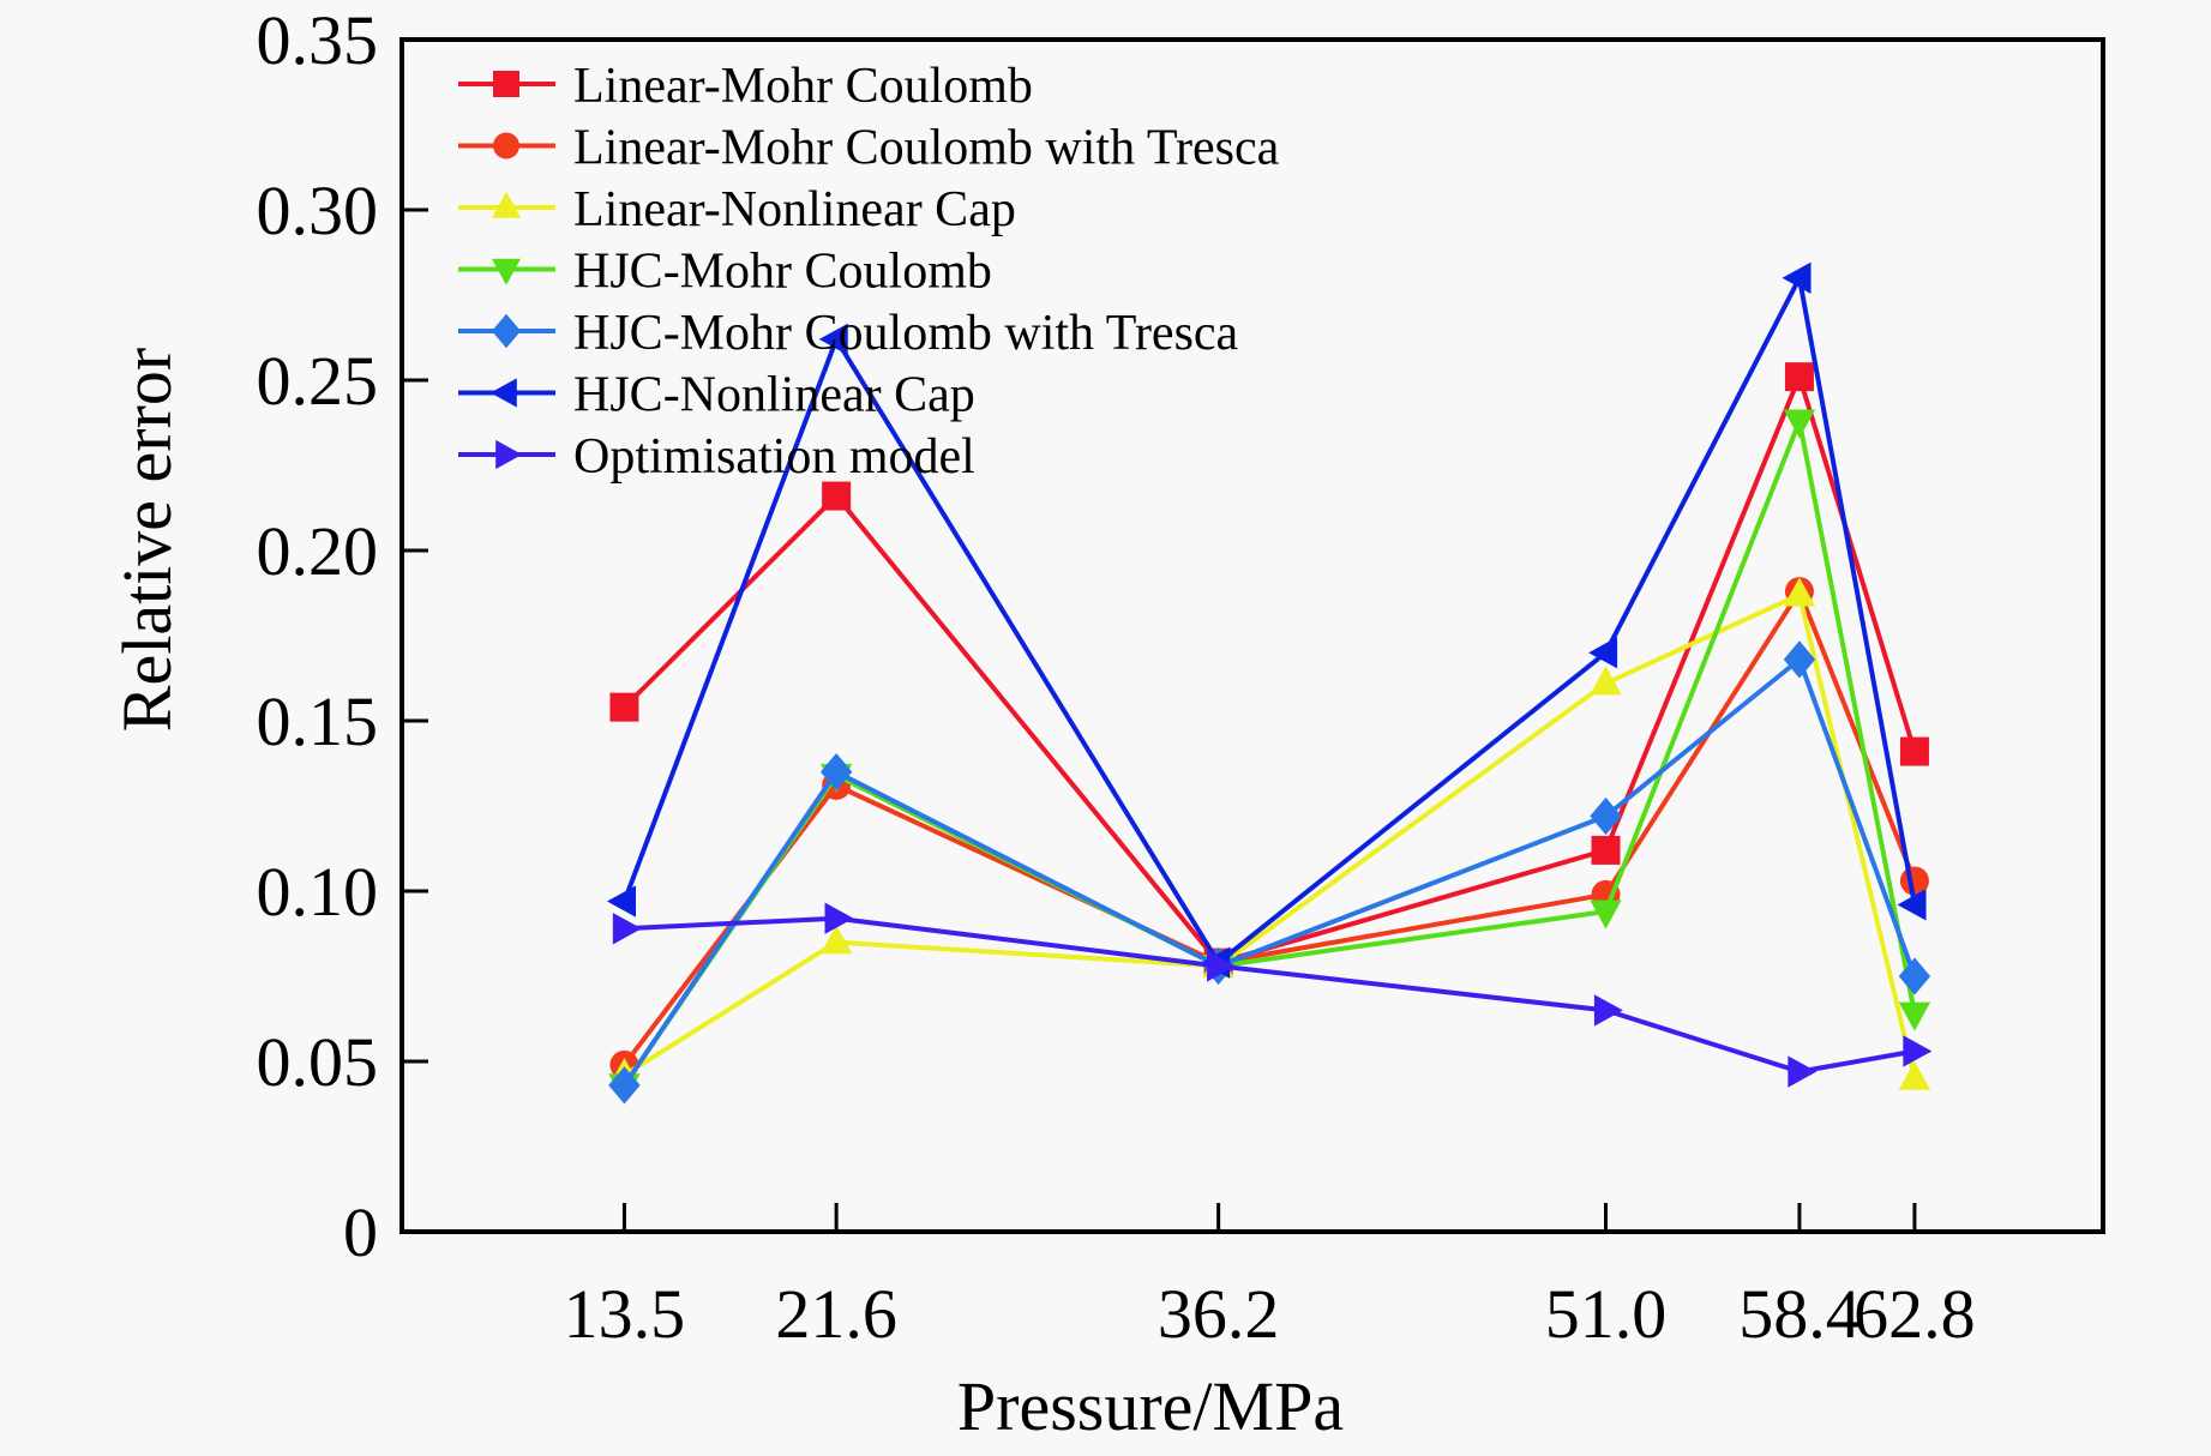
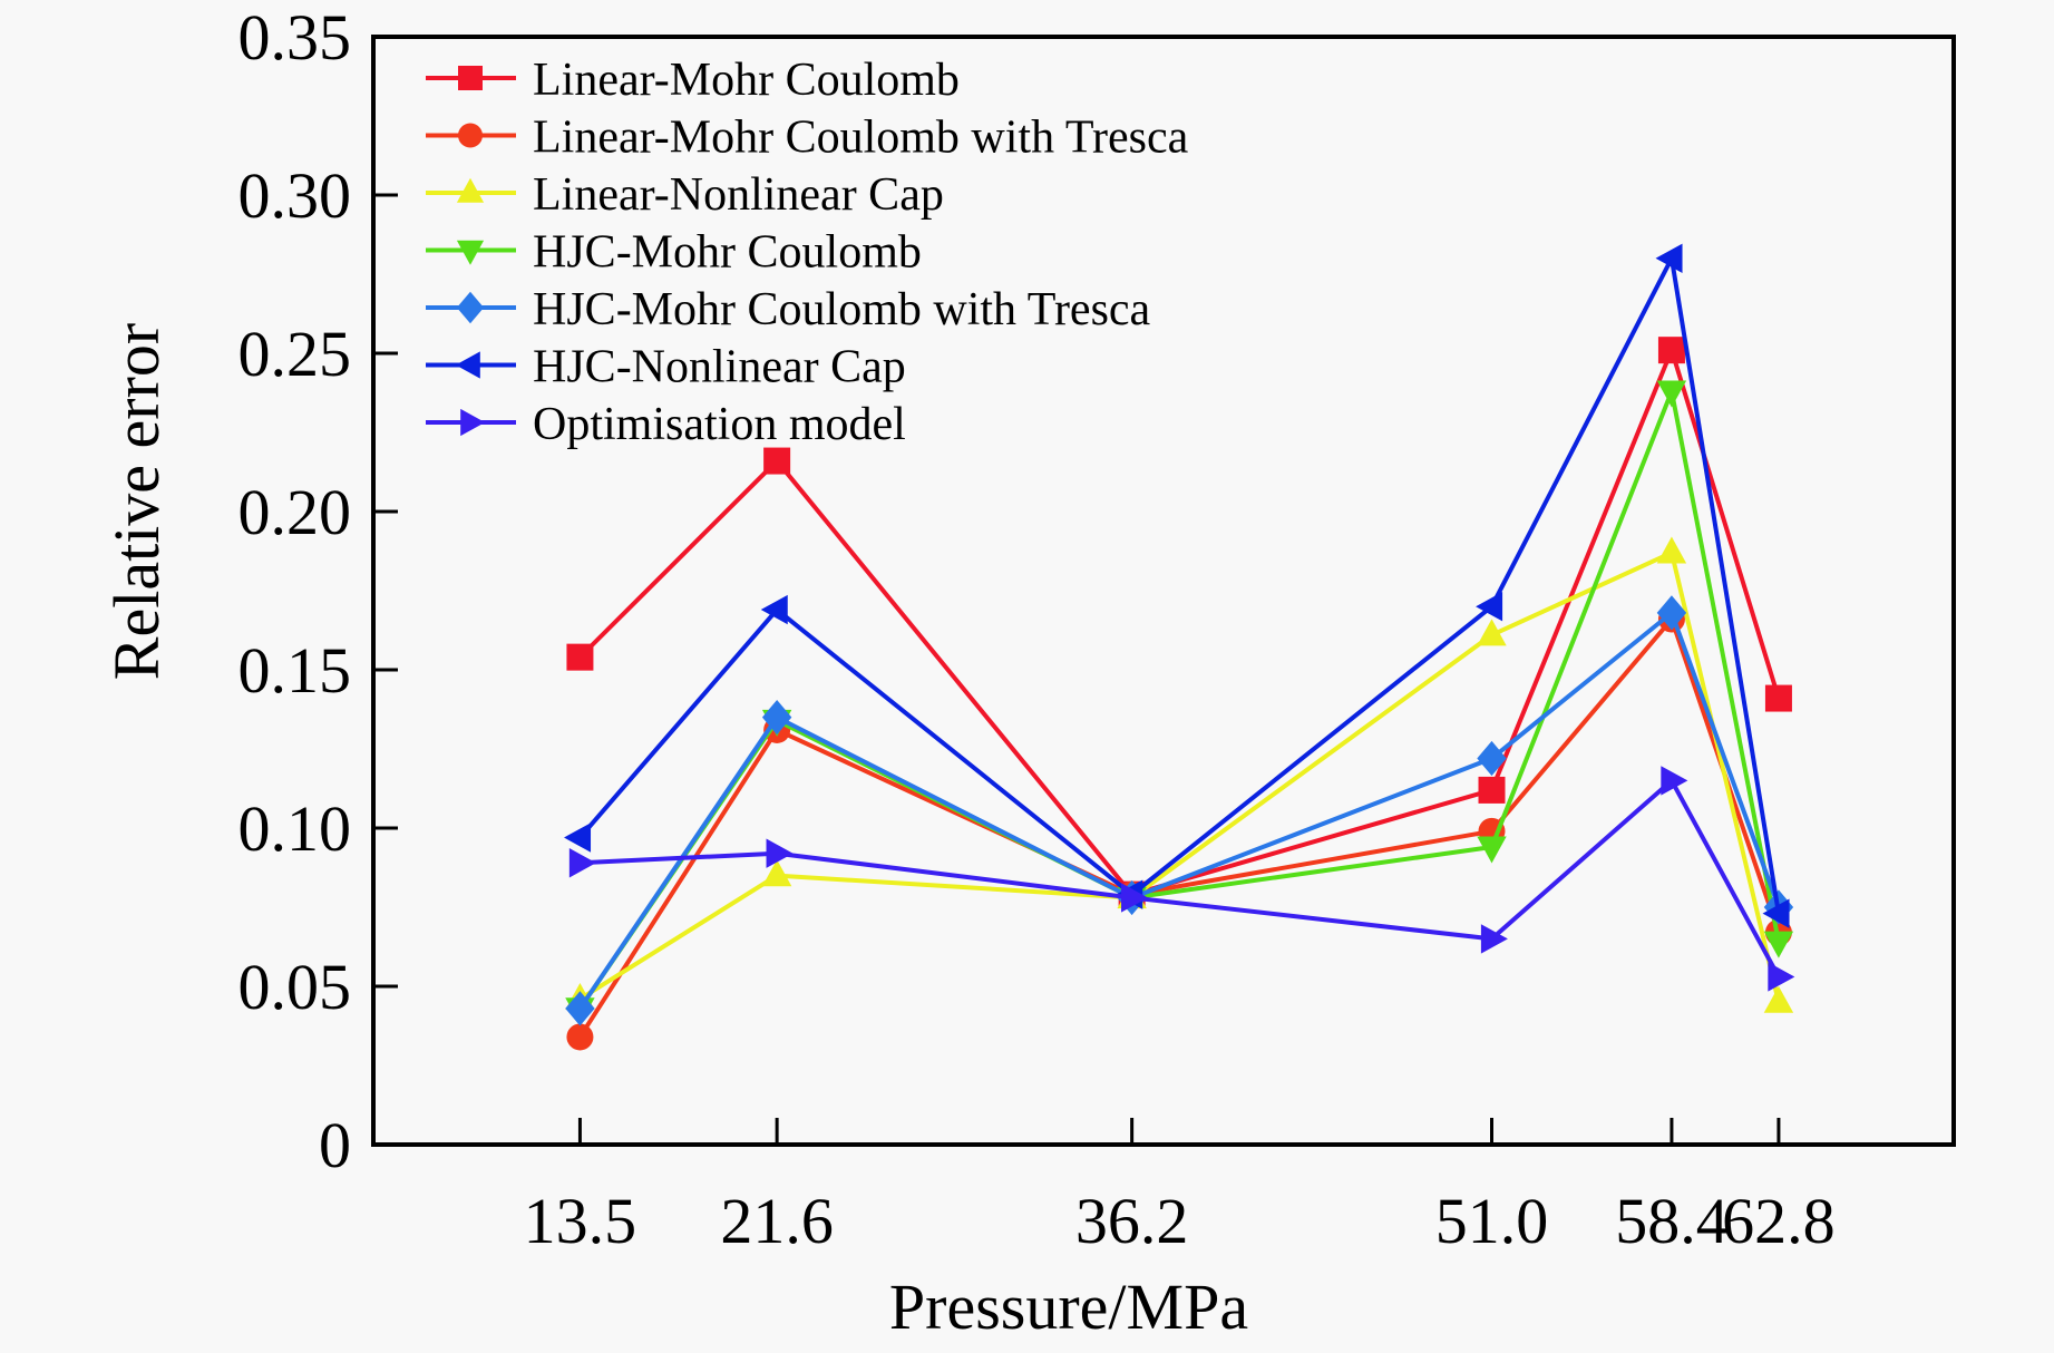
Linear-Mohr Coulomb with Tresca/13.5: 0.049 -> 0.034
HJC-Nonlinear Cap/21.6: 0.262 -> 0.169
Linear-Mohr Coulomb with Tresca/58.4: 0.188 -> 0.166
Optimisation model/58.4: 0.047 -> 0.115
Linear-Mohr Coulomb with Tresca/62.8: 0.103 -> 0.067
HJC-Nonlinear Cap/62.8: 0.096 -> 0.073
